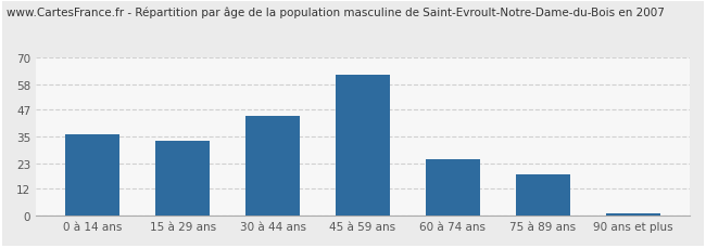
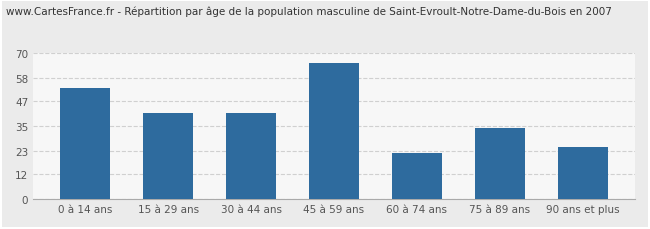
0 à 14 ans: 36 -> 53
15 à 29 ans: 33 -> 41
30 à 44 ans: 44 -> 41
45 à 59 ans: 62 -> 65
60 à 74 ans: 25 -> 22
75 à 89 ans: 18 -> 34
90 ans et plus: 1 -> 25
